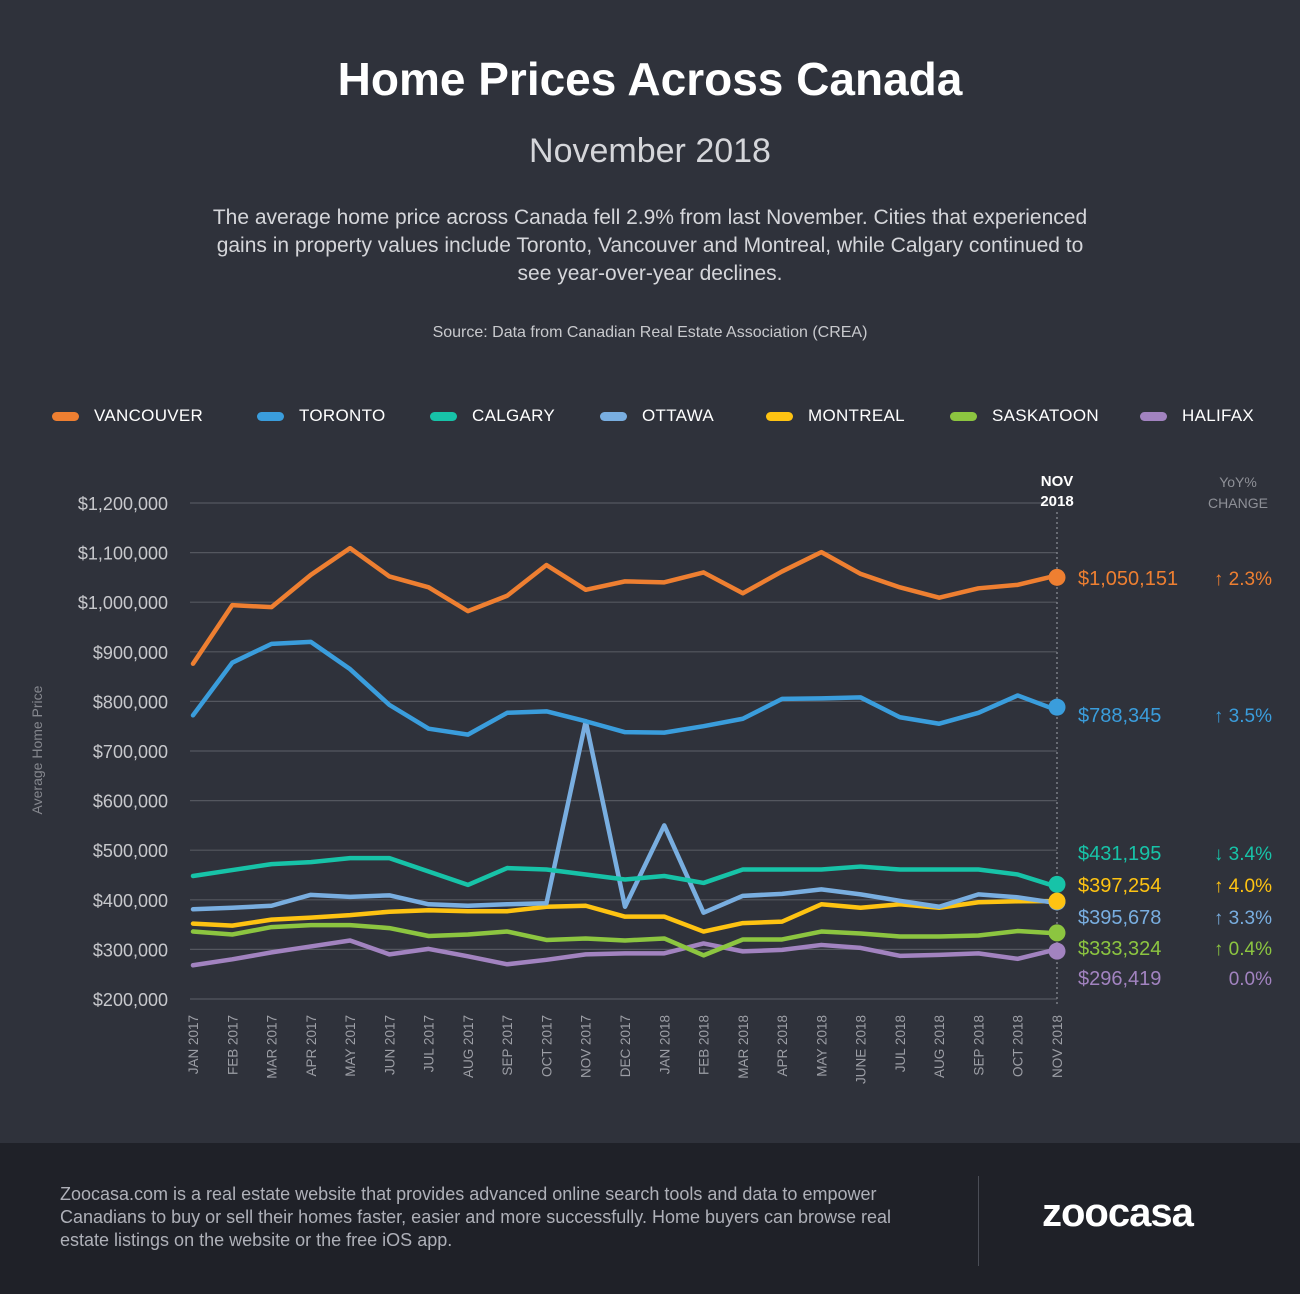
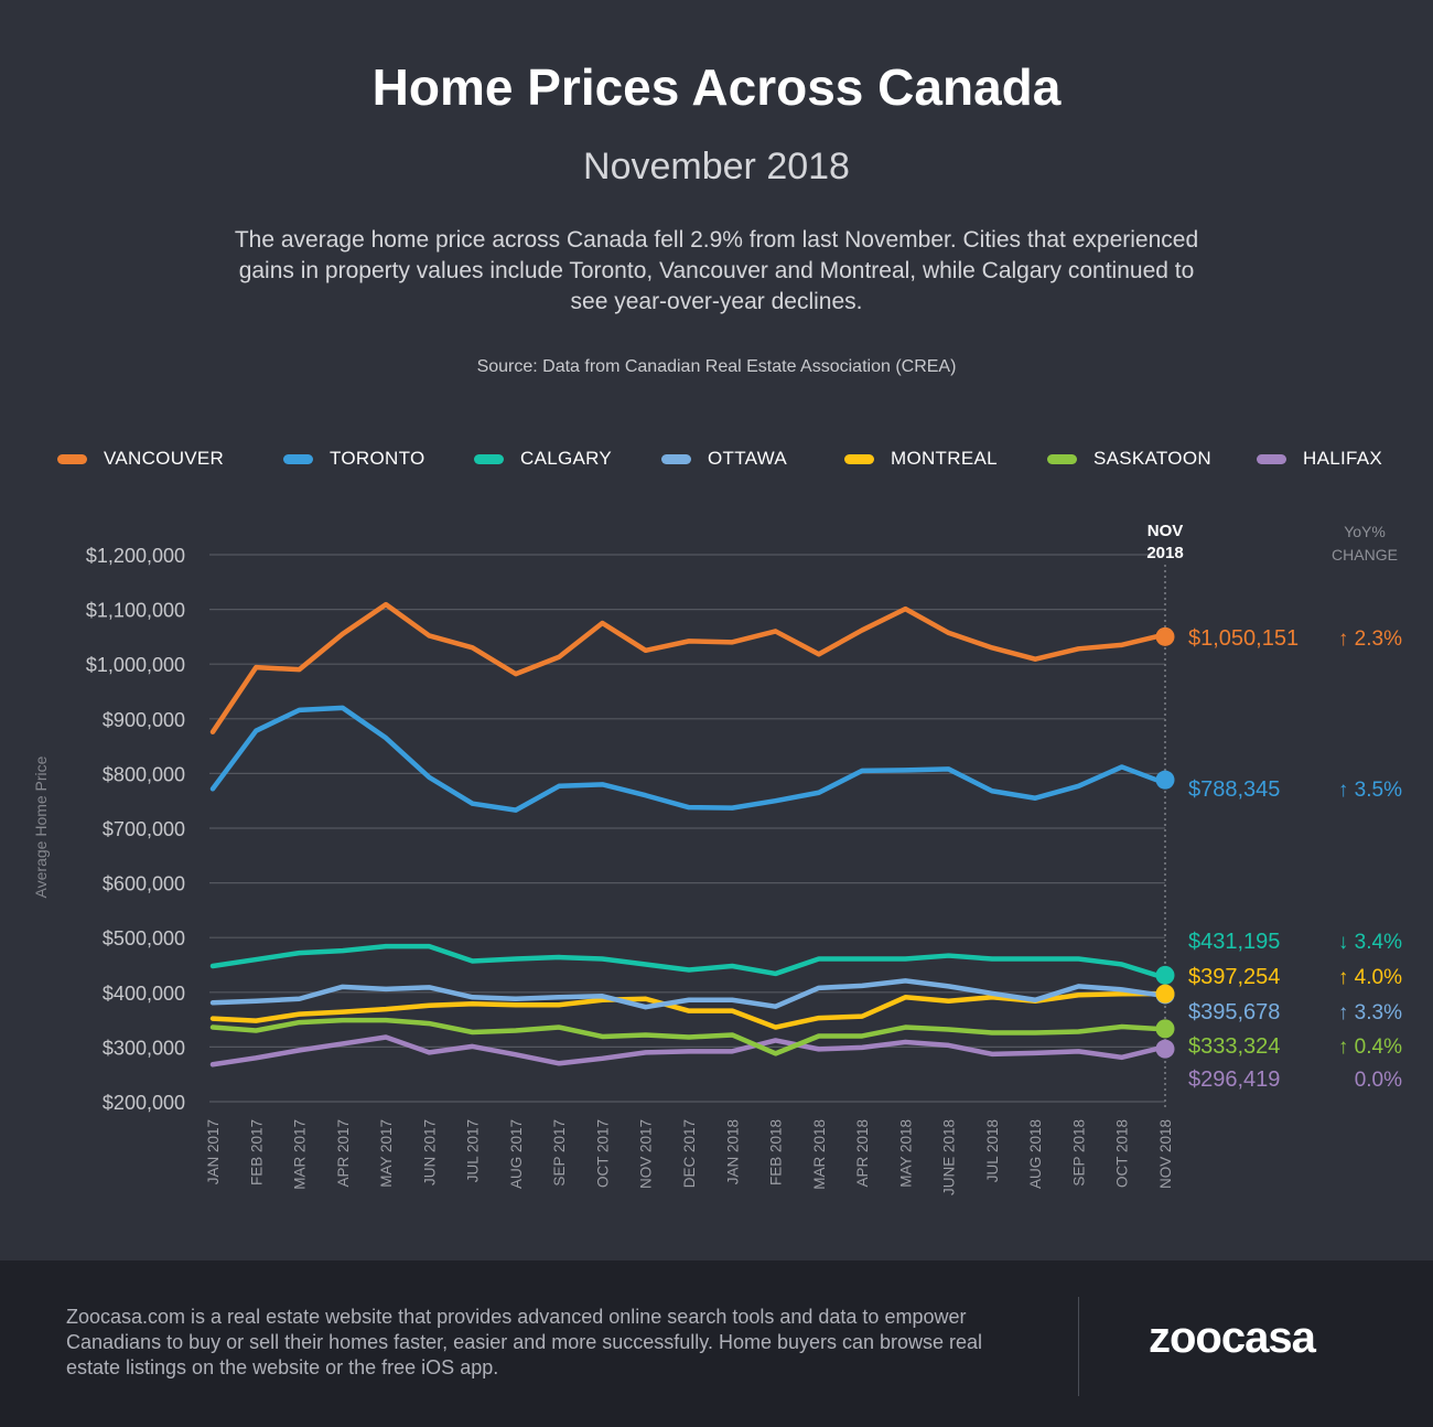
CALGARY/AUG 2017: $430000 -> $460000
OTTAWA/NOV 2017: $760000 -> $370000
OTTAWA/JAN 2018: $550000 -> $390000
